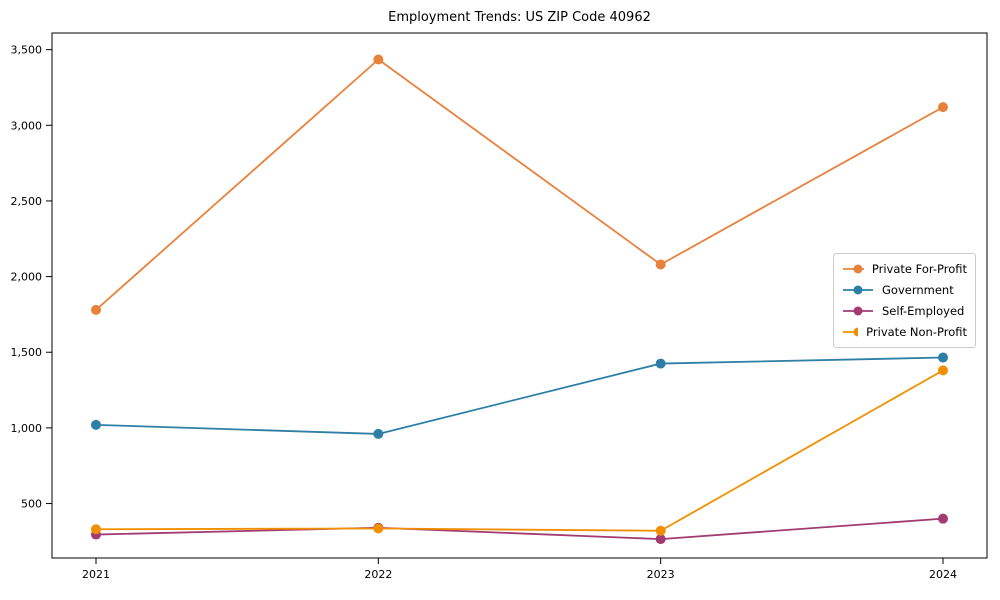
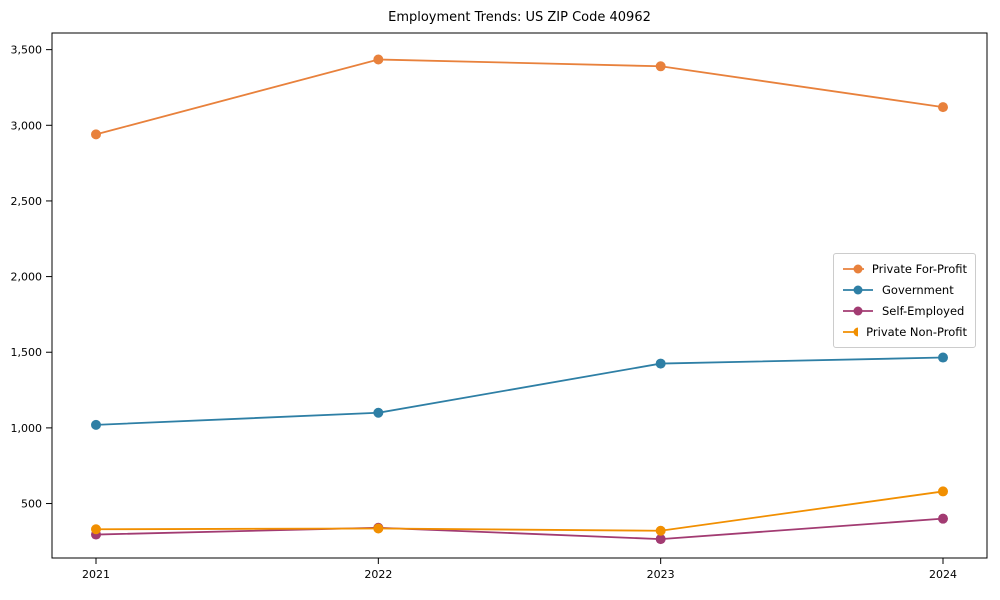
Private For-Profit/2021: 1780 -> 2940
Government/2022: 960 -> 1100
Private For-Profit/2023: 2080 -> 3390
Private Non-Profit/2024: 1380 -> 580
